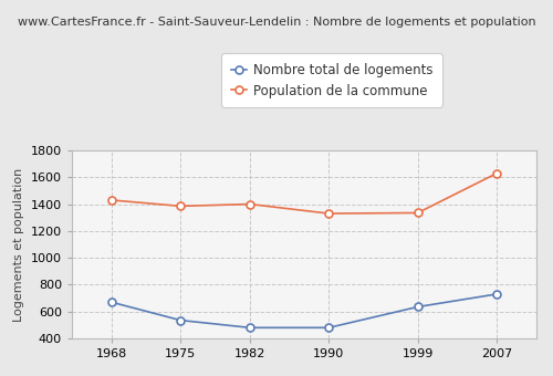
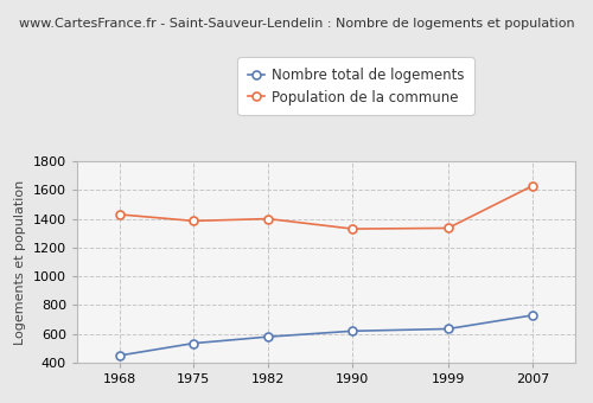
Nombre total de logements/1968: 670 -> 450
Nombre total de logements/1982: 480 -> 580
Nombre total de logements/1990: 480 -> 620
